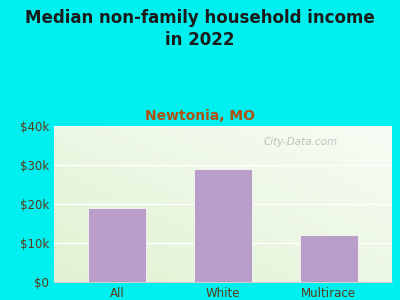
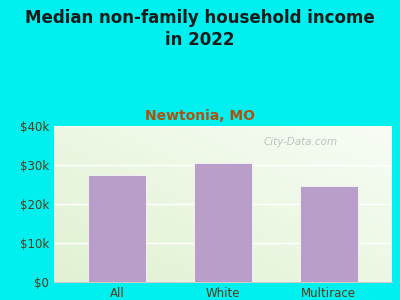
All: $19.0k -> $27.5k
White: $29.0k -> $30.5k
Multirace: $12.0k -> $24.5k
